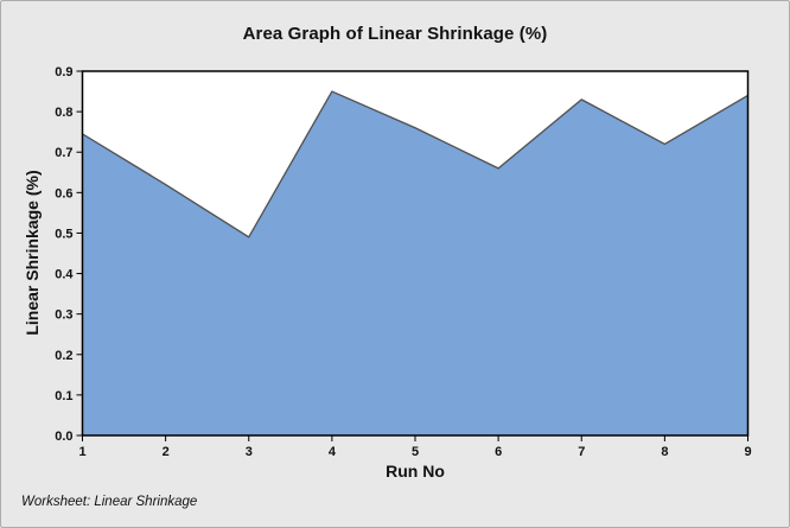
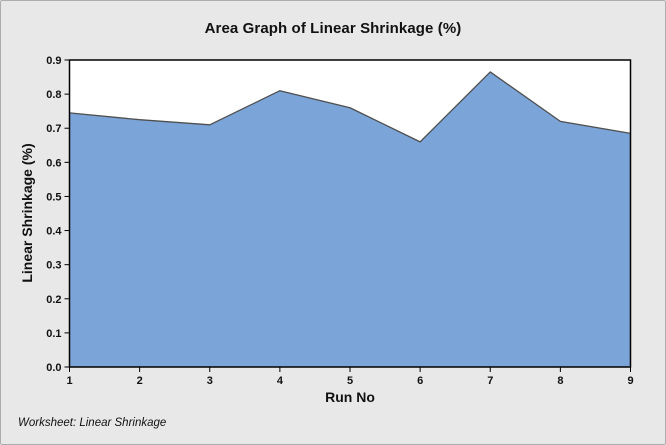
2: 0.62 -> 0.72
3: 0.49 -> 0.71
4: 0.85 -> 0.81
7: 0.83 -> 0.86
9: 0.84 -> 0.69
